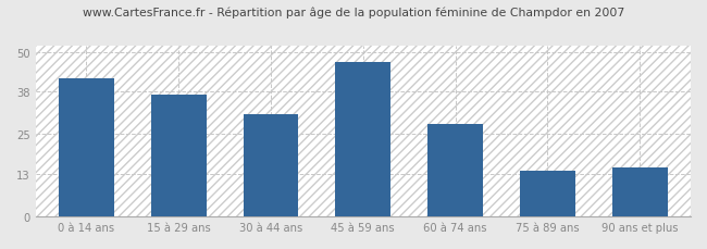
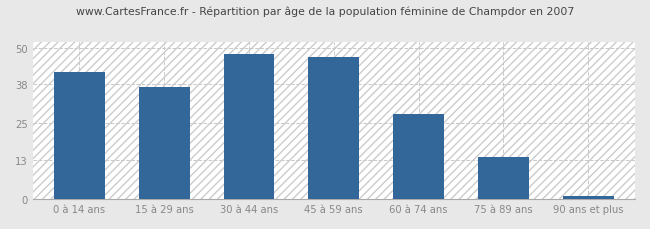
30 à 44 ans: 31 -> 48
90 ans et plus: 15 -> 1
